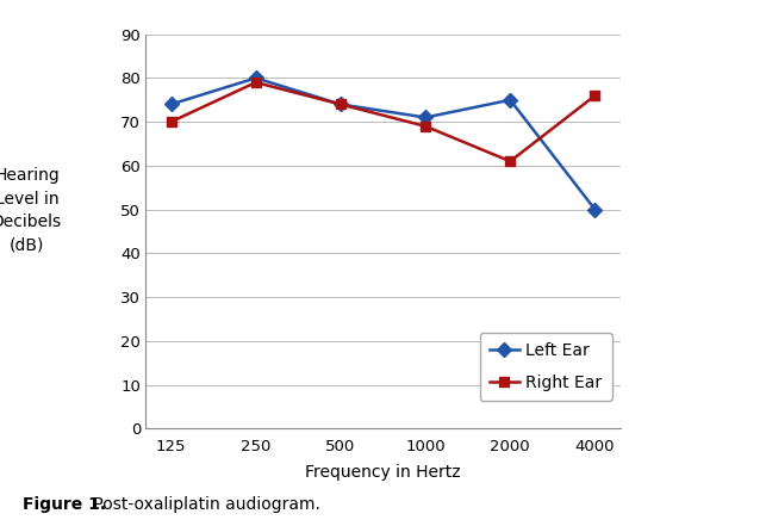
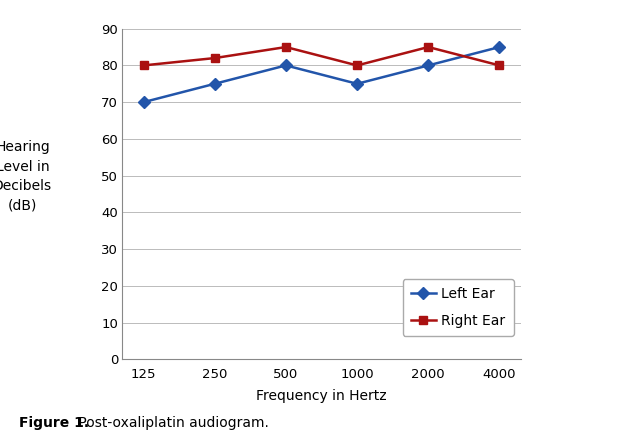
Left Ear/125: 74 -> 70
Right Ear/125: 70 -> 80
Left Ear/250: 80 -> 75
Right Ear/250: 79 -> 82
Left Ear/500: 74 -> 80
Right Ear/500: 74 -> 85
Left Ear/1000: 71 -> 75
Right Ear/1000: 69 -> 80
Left Ear/2000: 75 -> 80
Right Ear/2000: 61 -> 85
Left Ear/4000: 50 -> 85
Right Ear/4000: 76 -> 80
